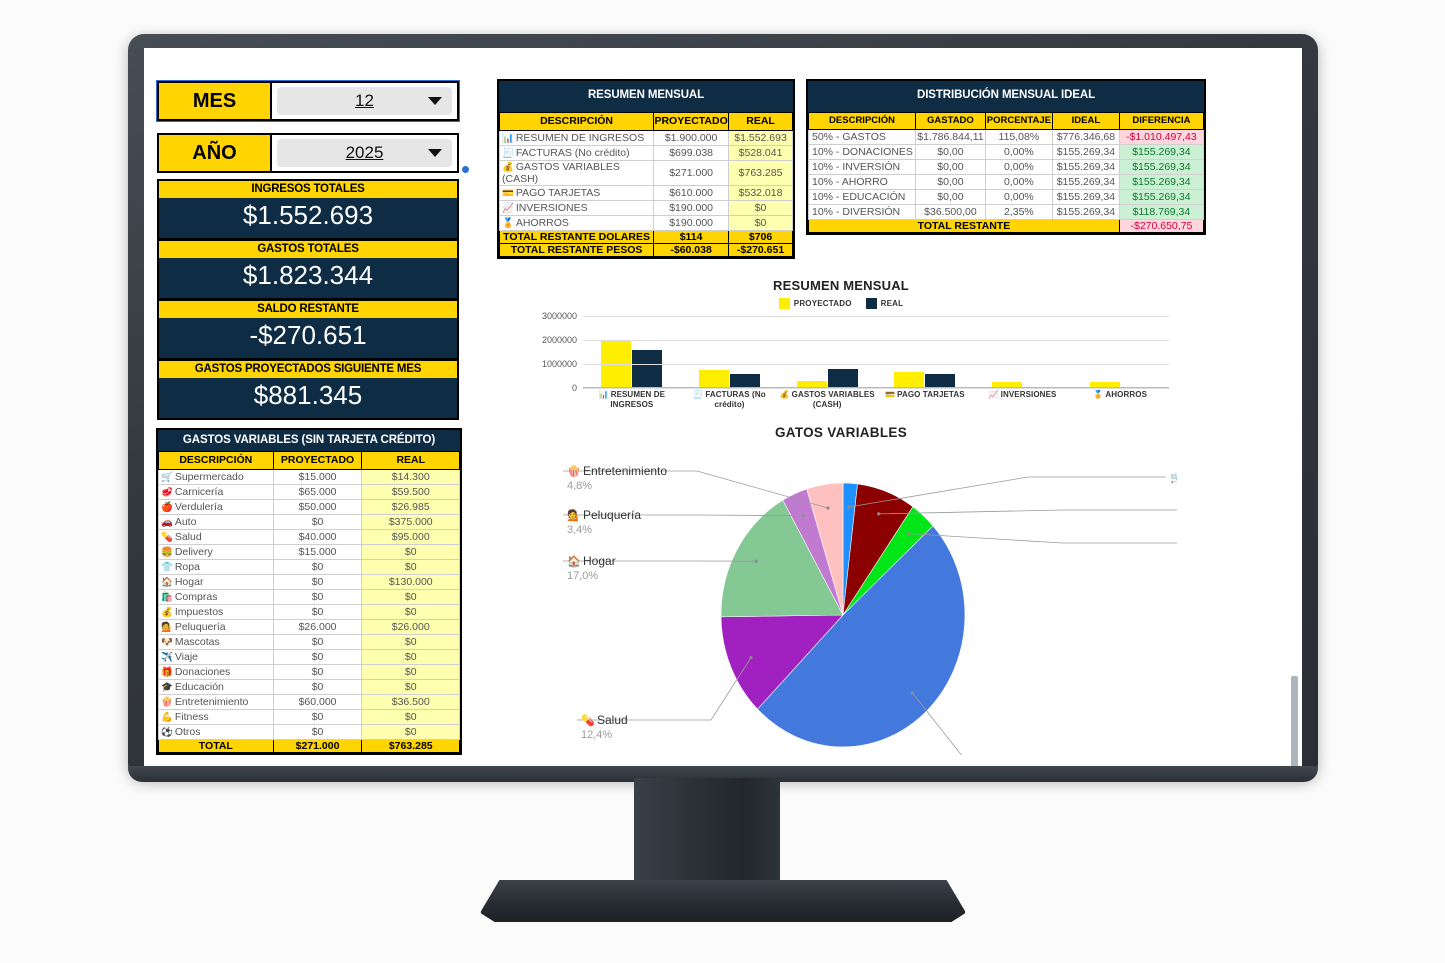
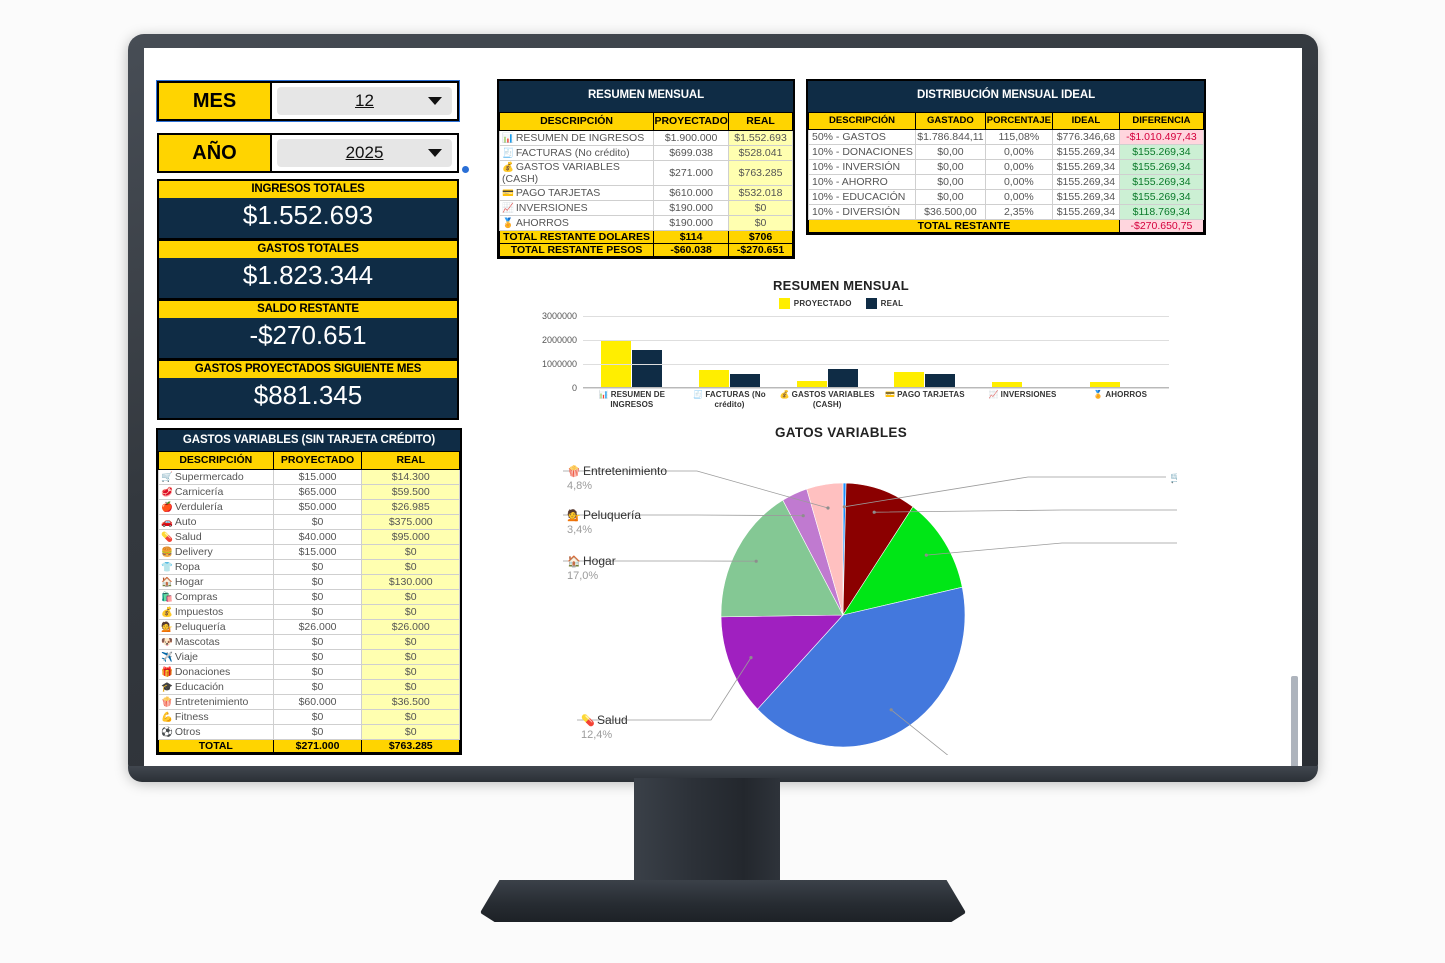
GATOS VARIABLES/Supermercado: 1,9% -> 0,4%
GATOS VARIABLES/Carnicería: 7,8% -> 9,3%
GATOS VARIABLES/Verdulería: 3,5% -> 11,9%
GATOS VARIABLES/Auto: 49,1% -> 40,7%
